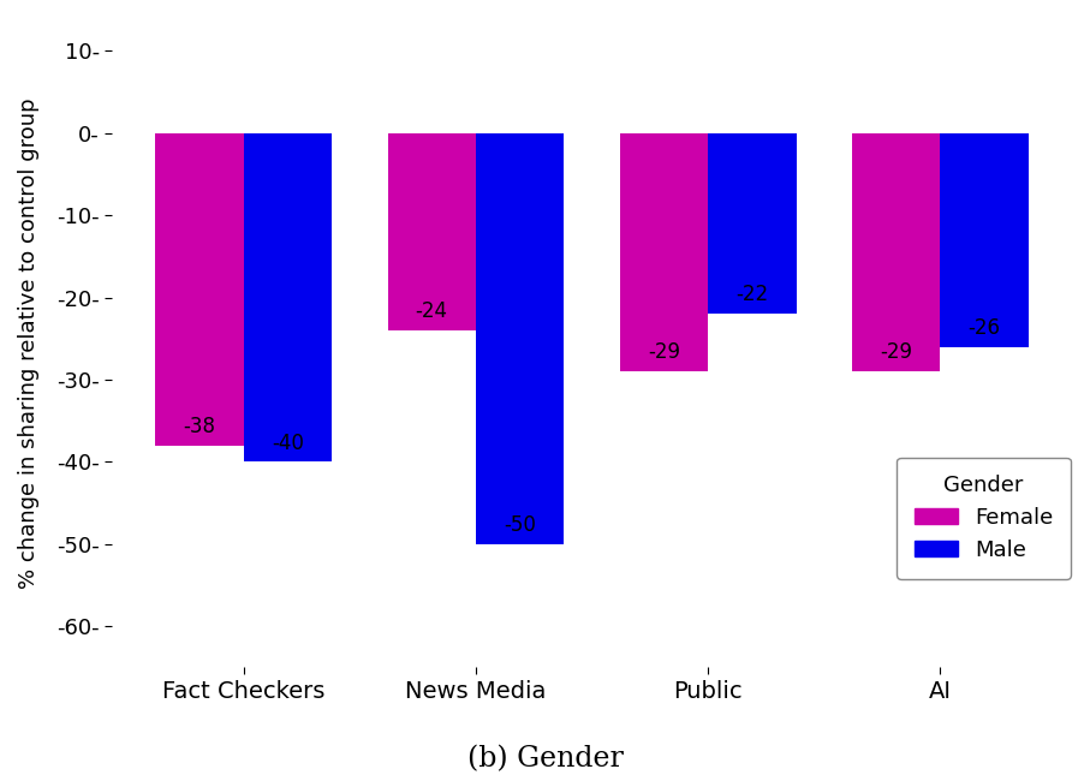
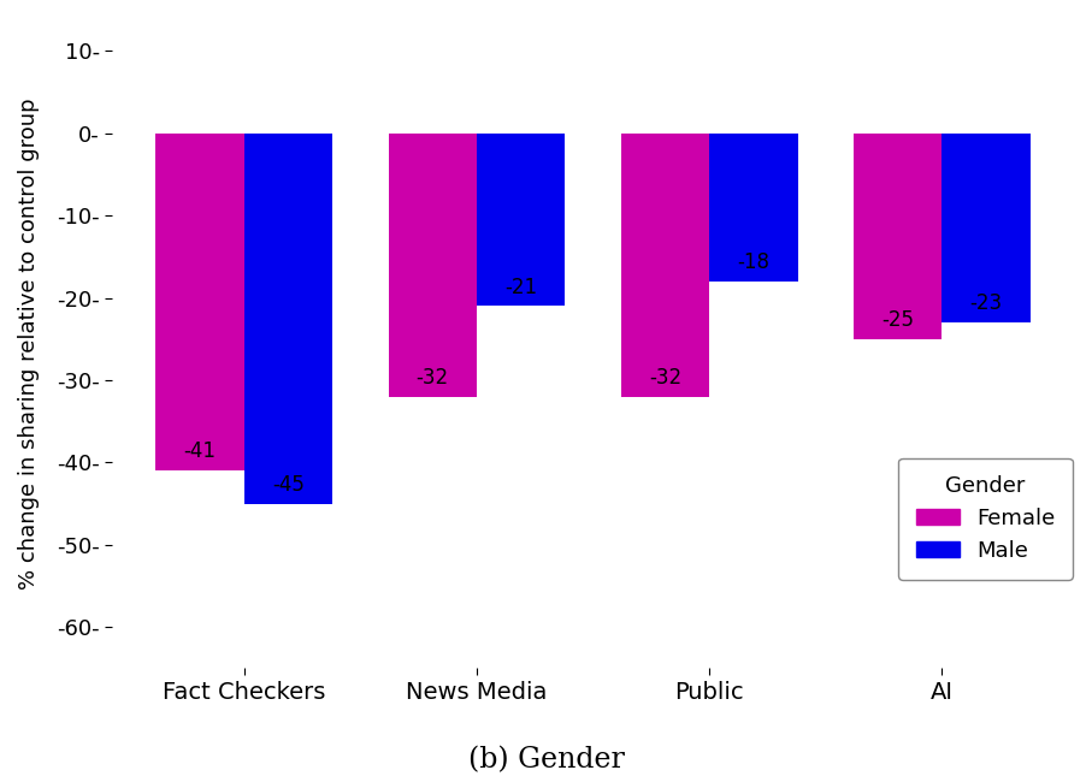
Female/Fact Checkers: -38 -> -41
Male/Fact Checkers: -40 -> -45
Female/News Media: -24 -> -32
Male/News Media: -50 -> -21
Female/Public: -29 -> -32
Male/Public: -22 -> -18
Female/AI: -29 -> -25
Male/AI: -26 -> -23
